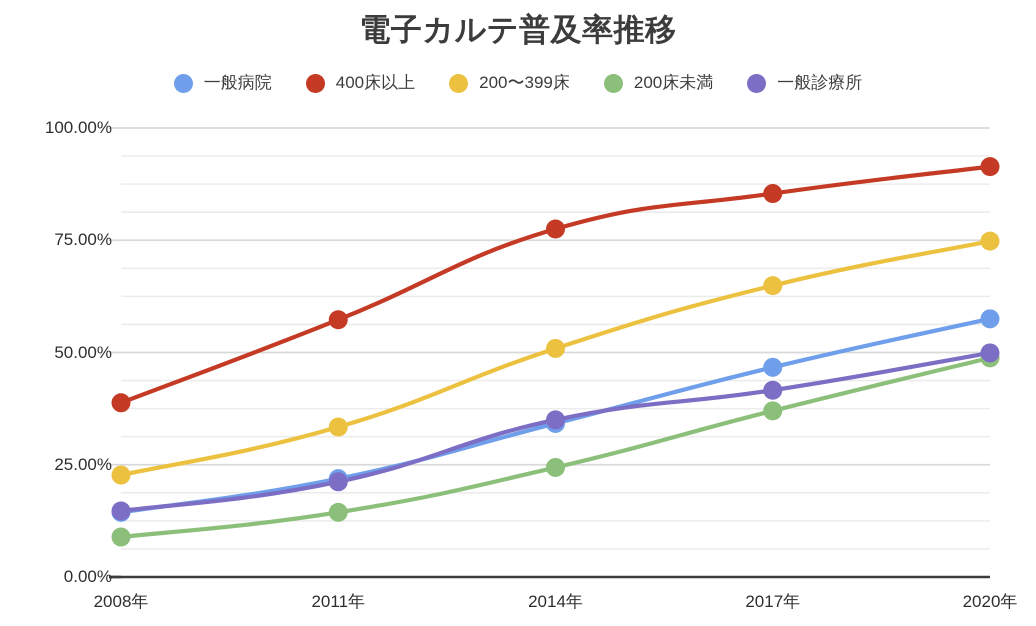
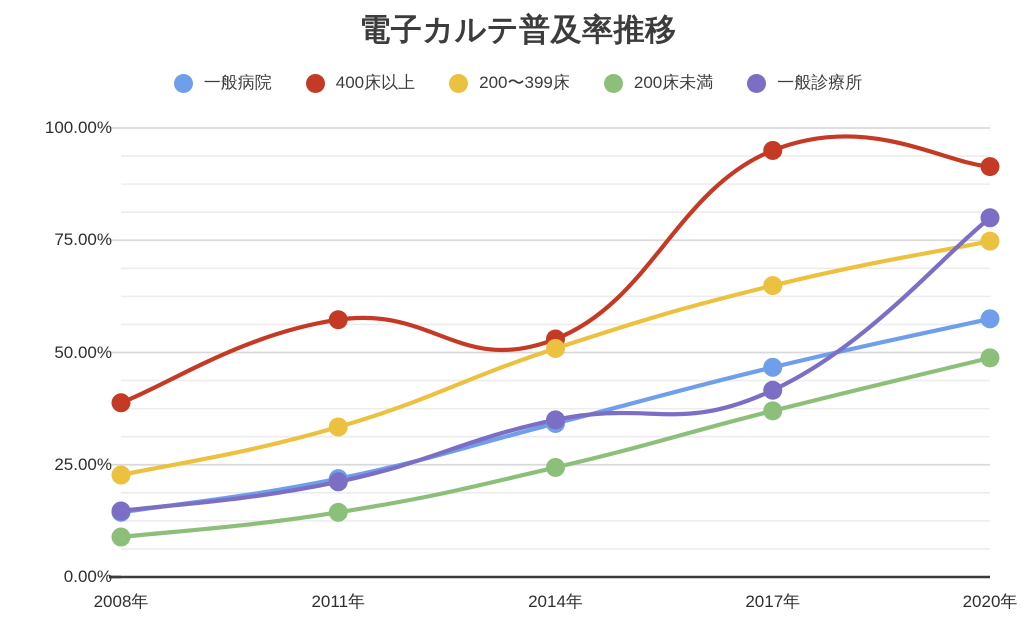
400床以上/2014年: 78% -> 53%
400床以上/2017年: 85% -> 95%
一般診療所/2020年: 50% -> 80%
